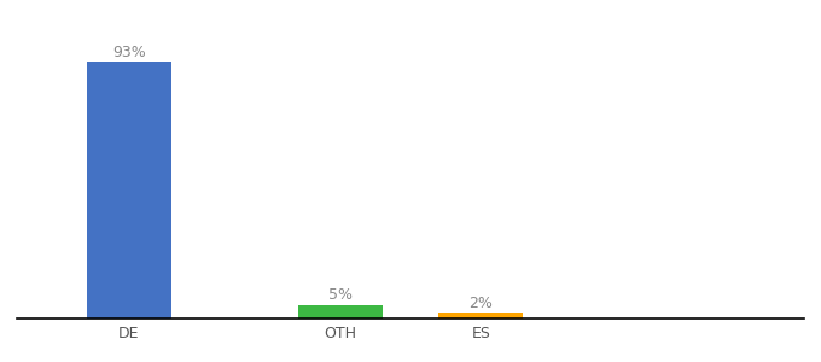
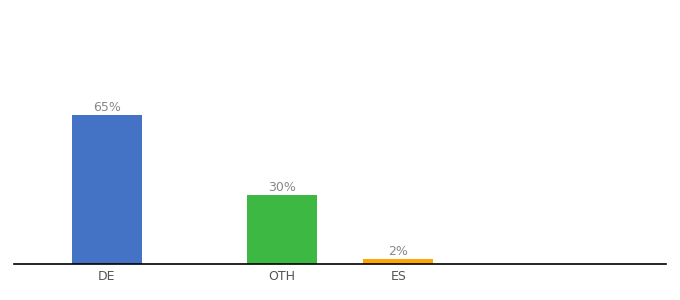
DE: 93% -> 65%
OTH: 5% -> 30%
